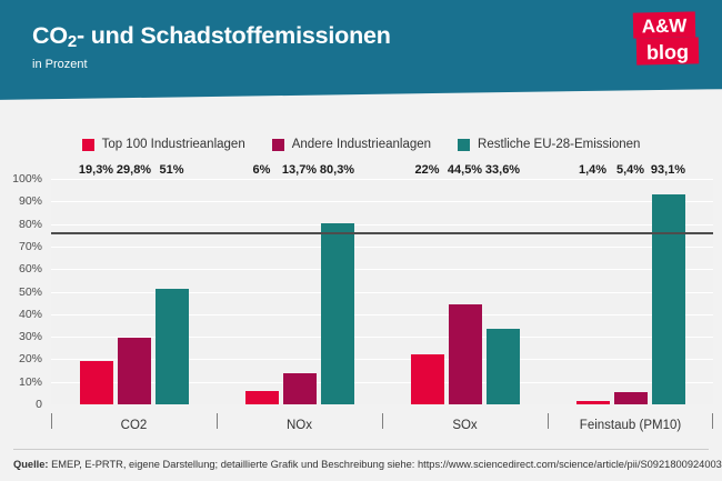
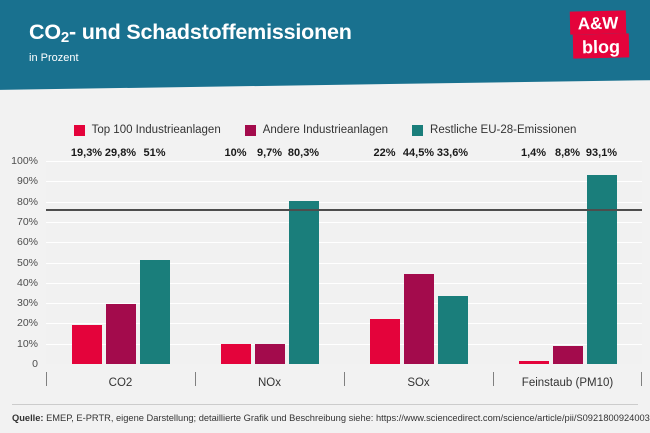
Top 100 Industrieanlagen/NOx: 6% -> 10%
Andere Industrieanlagen/NOx: 13,7% -> 9,7%
Andere Industrieanlagen/Feinstaub (PM10): 5,4% -> 8,8%
